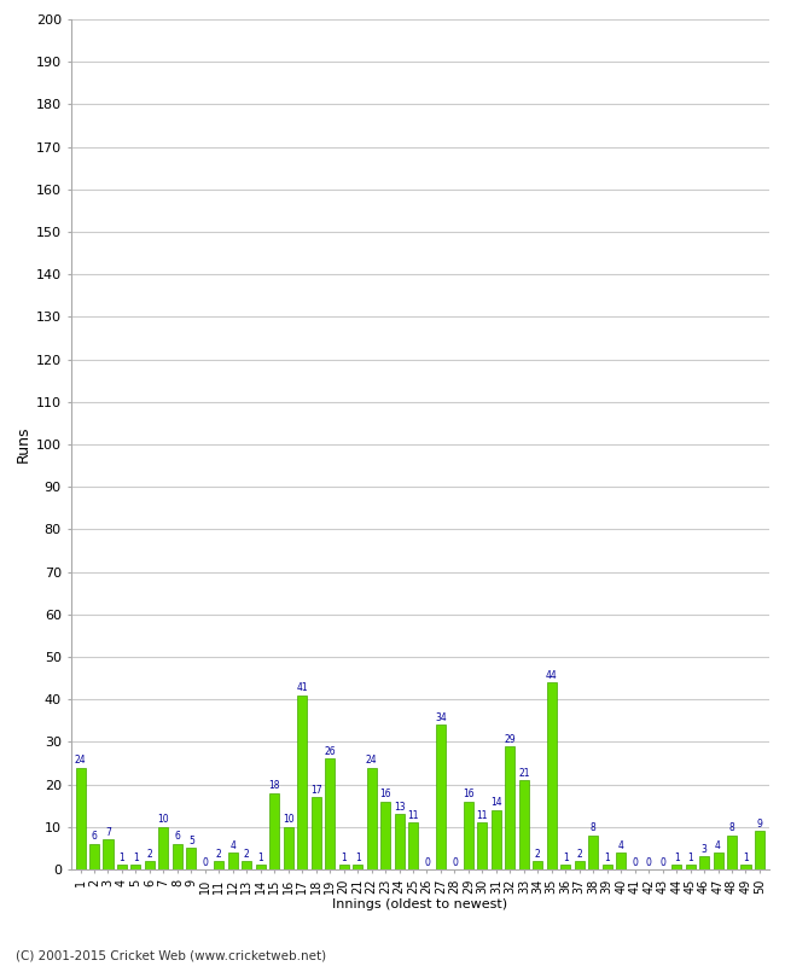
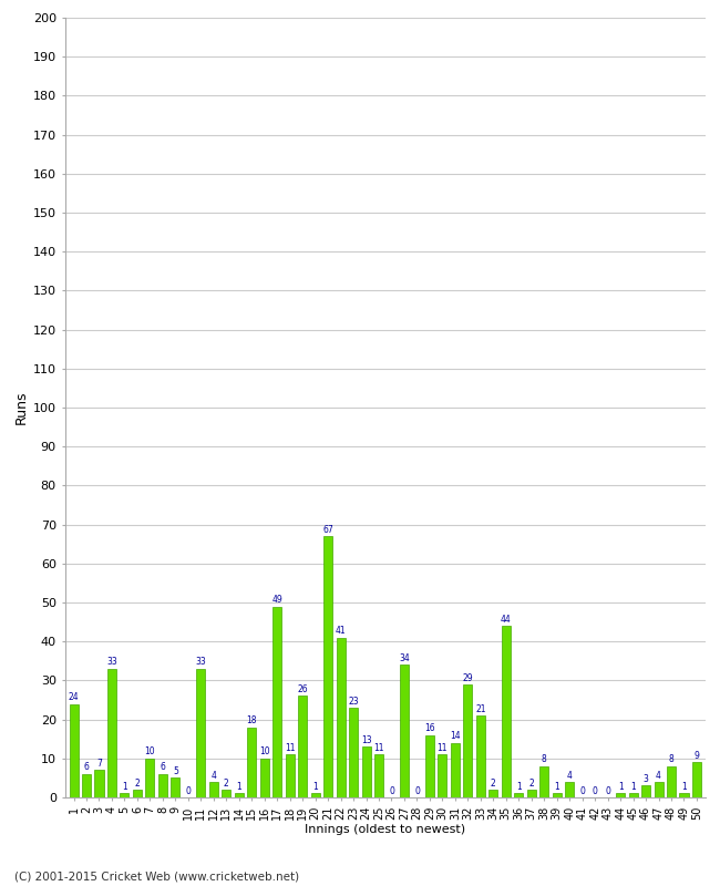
4: 1 -> 33
11: 2 -> 33
17: 41 -> 49
18: 17 -> 11
21: 1 -> 67
22: 24 -> 41
23: 16 -> 23
